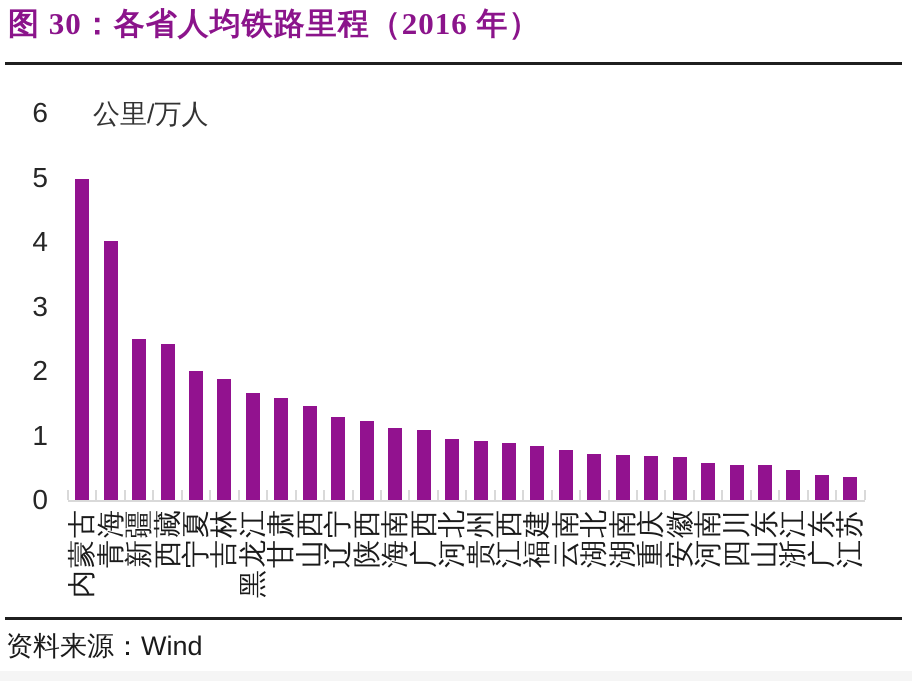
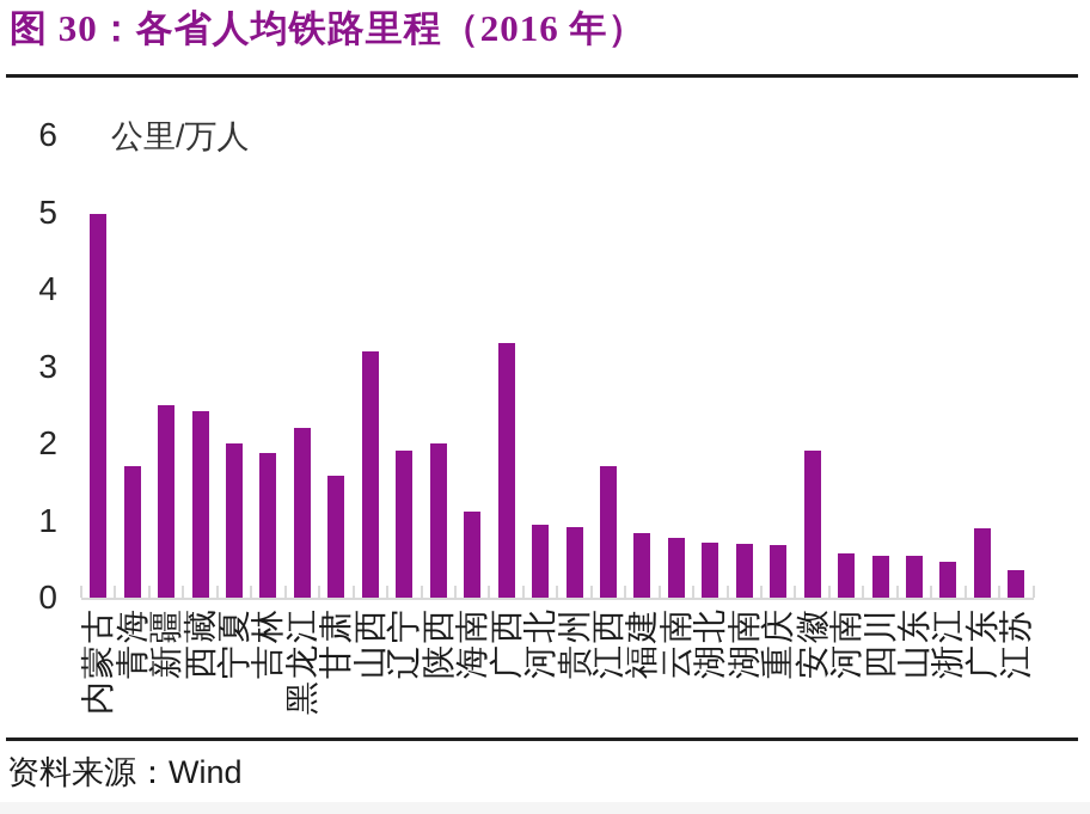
青海: 4.0 -> 1.7
黑龙江: 1.7 -> 2.2
山西: 1.5 -> 3.2
辽宁: 1.3 -> 1.9
陕西: 1.2 -> 2.0
广西: 1.1 -> 3.3
江西: 0.9 -> 1.7
安徽: 0.7 -> 1.9
广东: 0.4 -> 0.9
